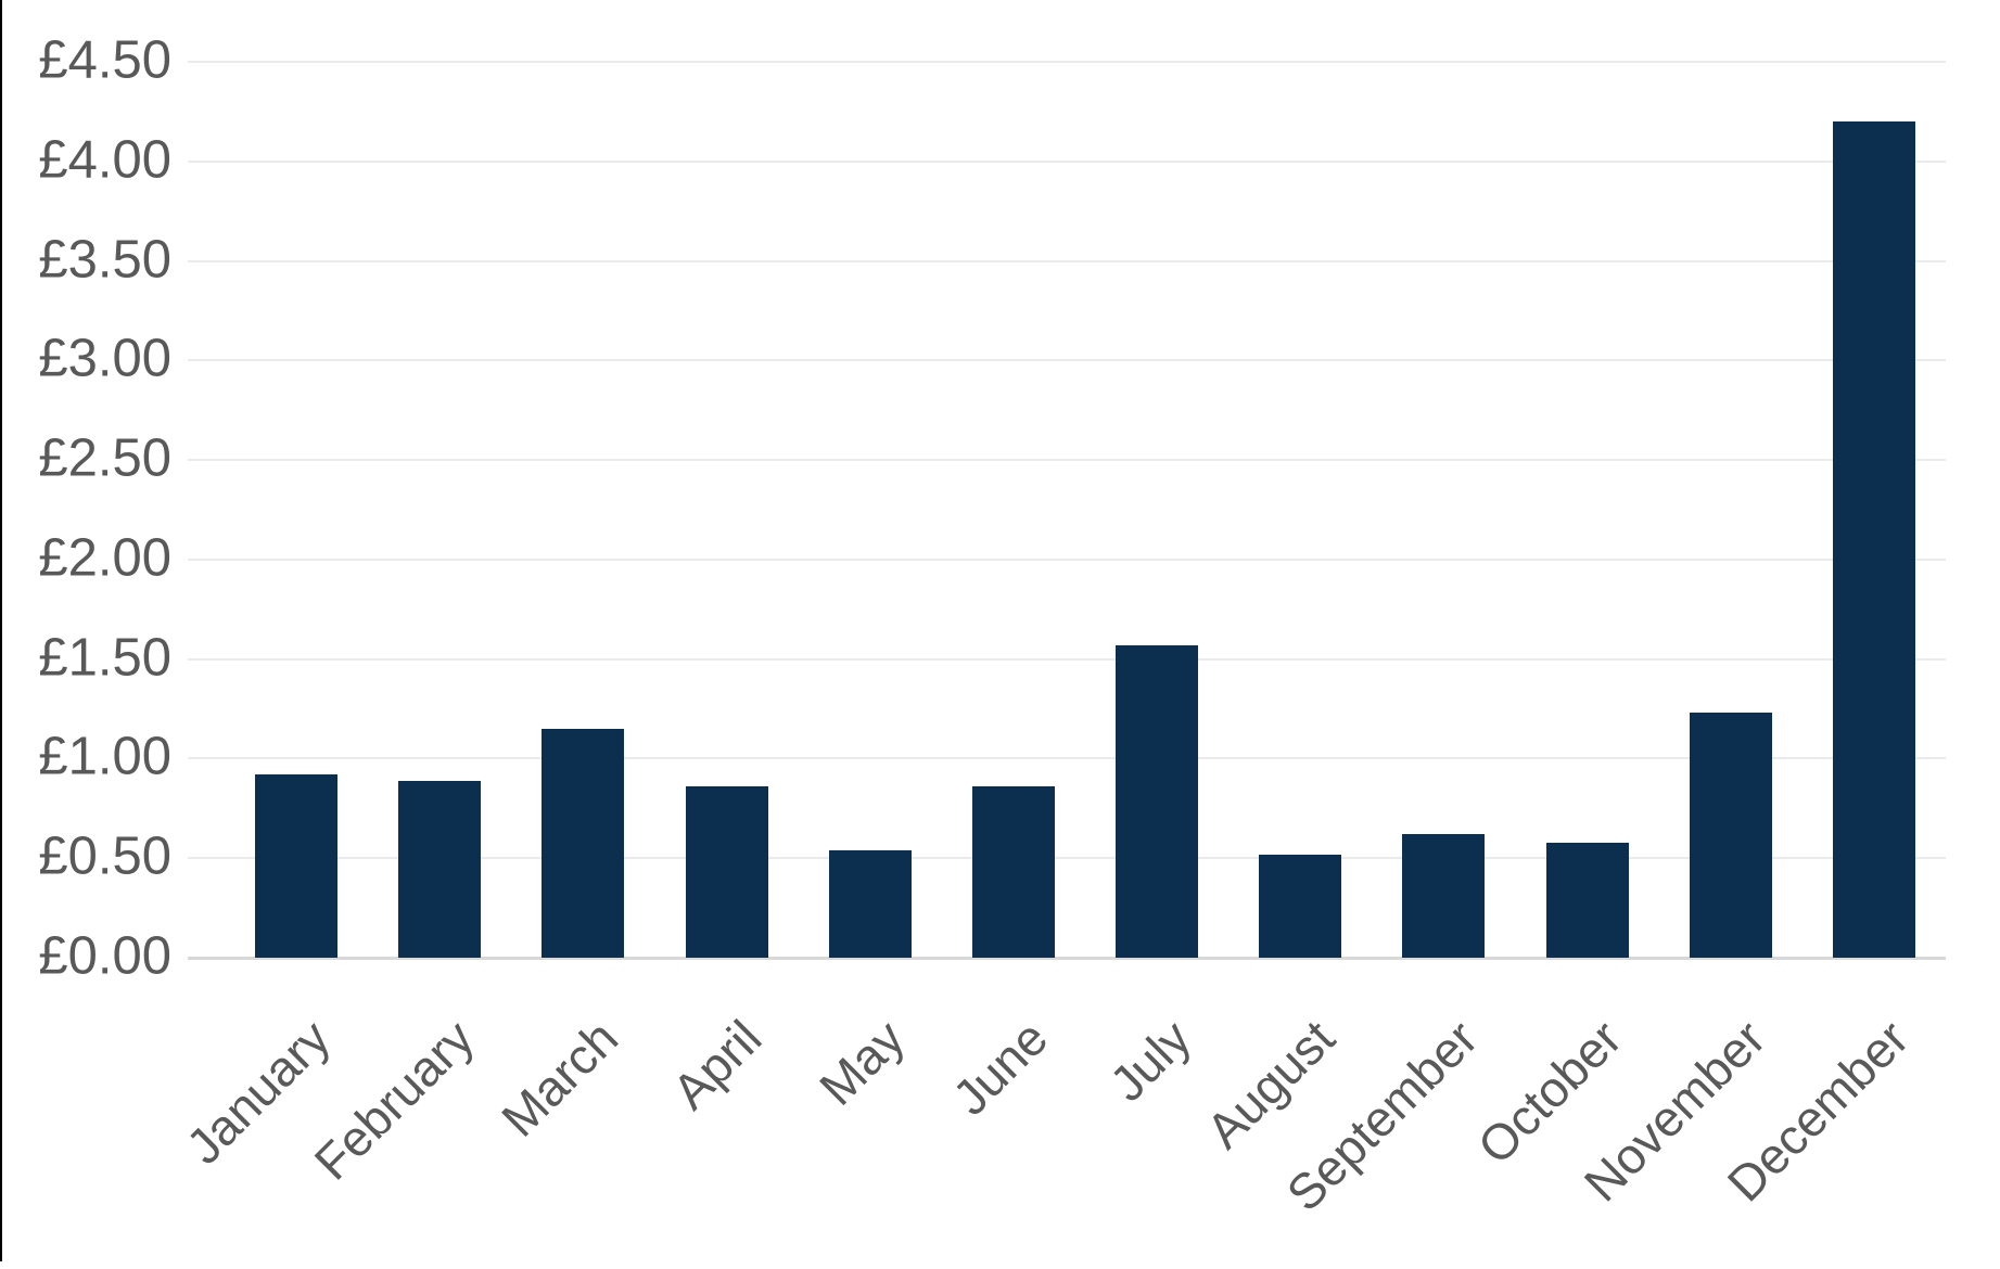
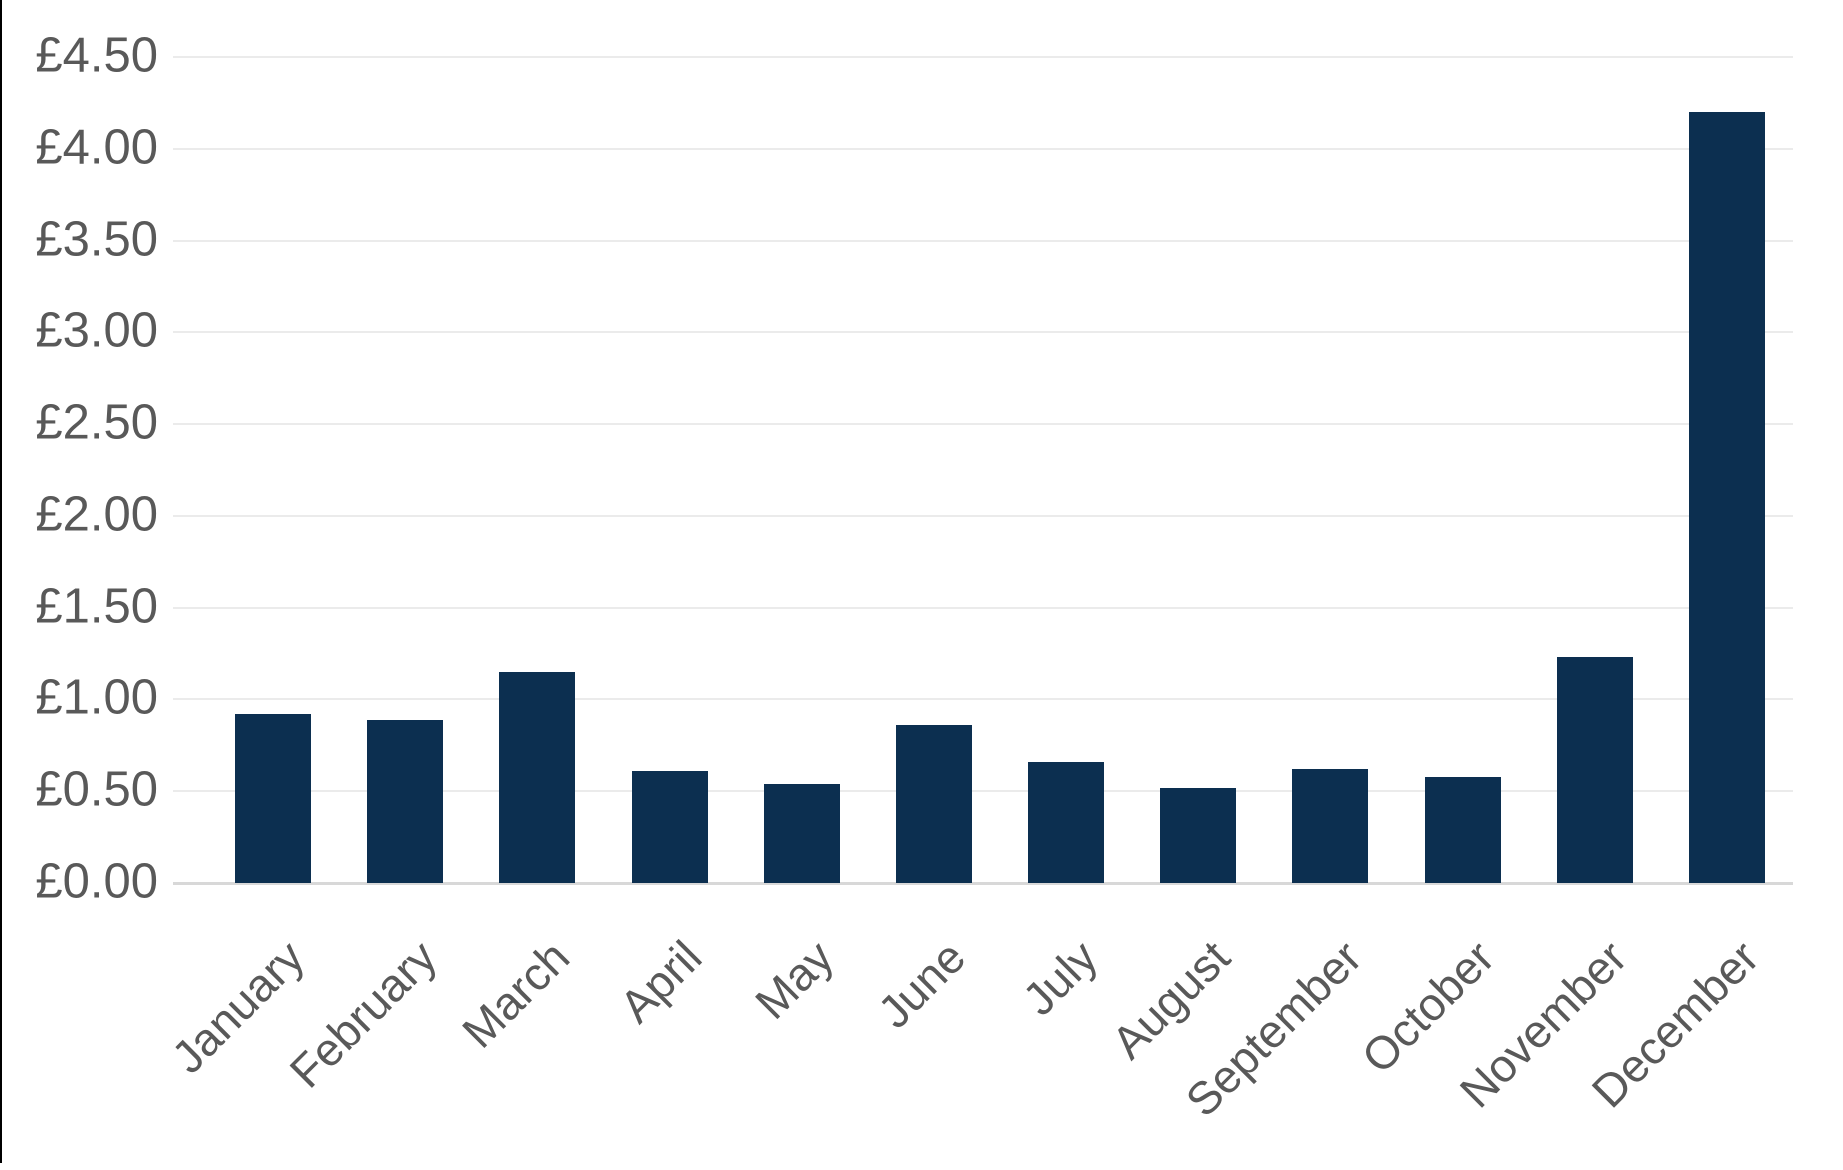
April: £0.86 -> £0.61
July: £1.57 -> £0.66
